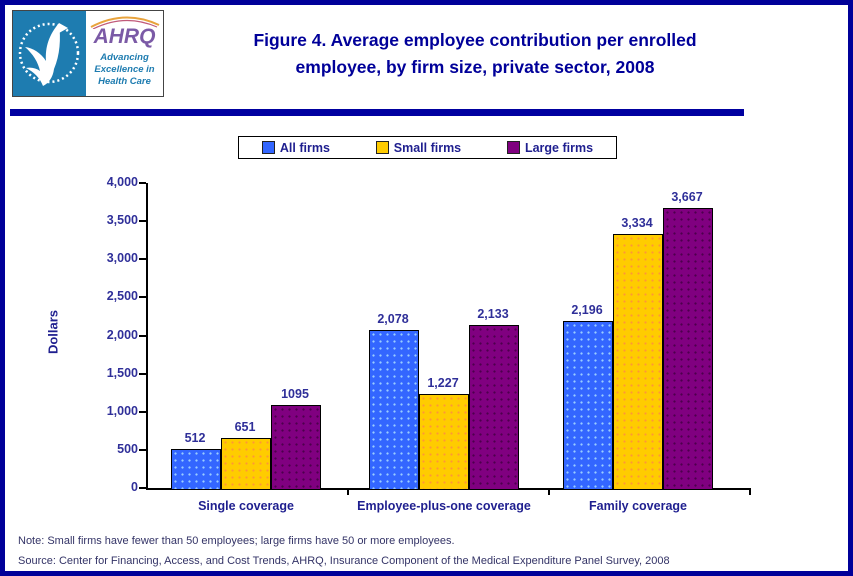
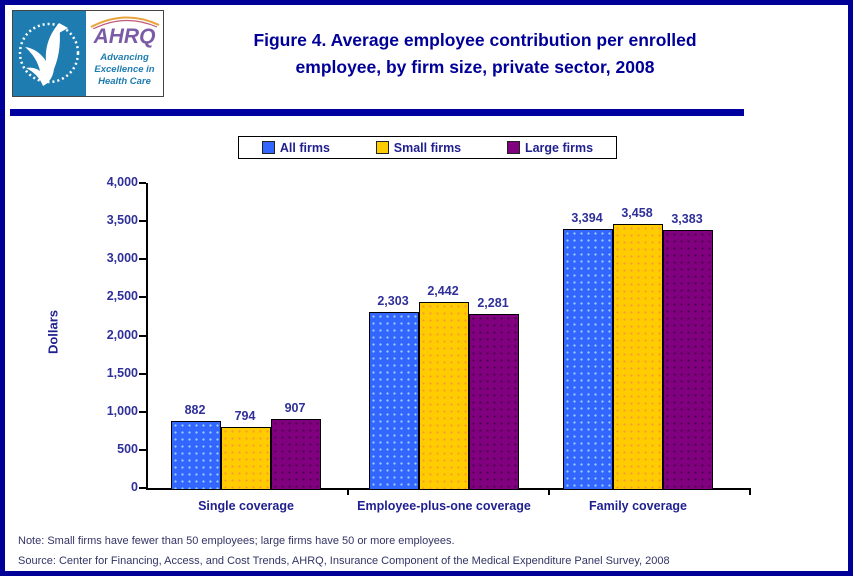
All firms/Single coverage: 512 -> 882
Small firms/Single coverage: 651 -> 794
Large firms/Single coverage: 1095 -> 907
All firms/Employee-plus-one coverage: 2,078 -> 2,303
Small firms/Employee-plus-one coverage: 1,227 -> 2,442
Large firms/Employee-plus-one coverage: 2,133 -> 2,281
All firms/Family coverage: 2,196 -> 3,394
Small firms/Family coverage: 3,334 -> 3,458
Large firms/Family coverage: 3,667 -> 3,383
